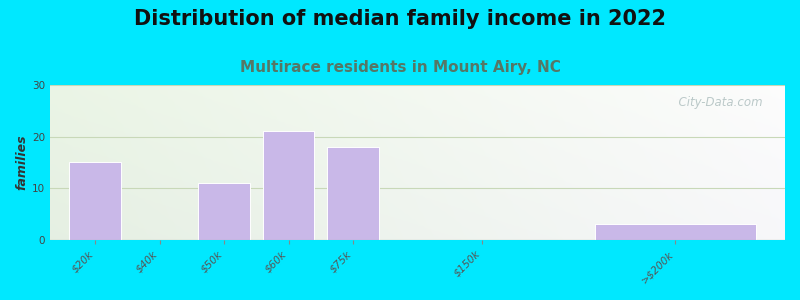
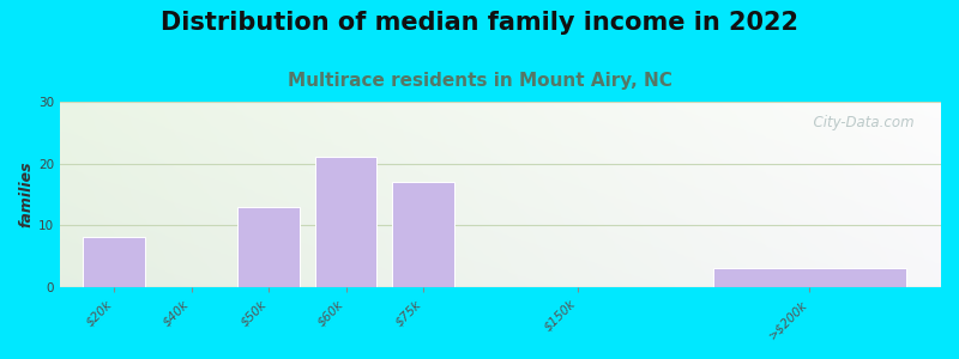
$20k: 15 -> 8
$50k: 11 -> 13
$75k: 18 -> 17
